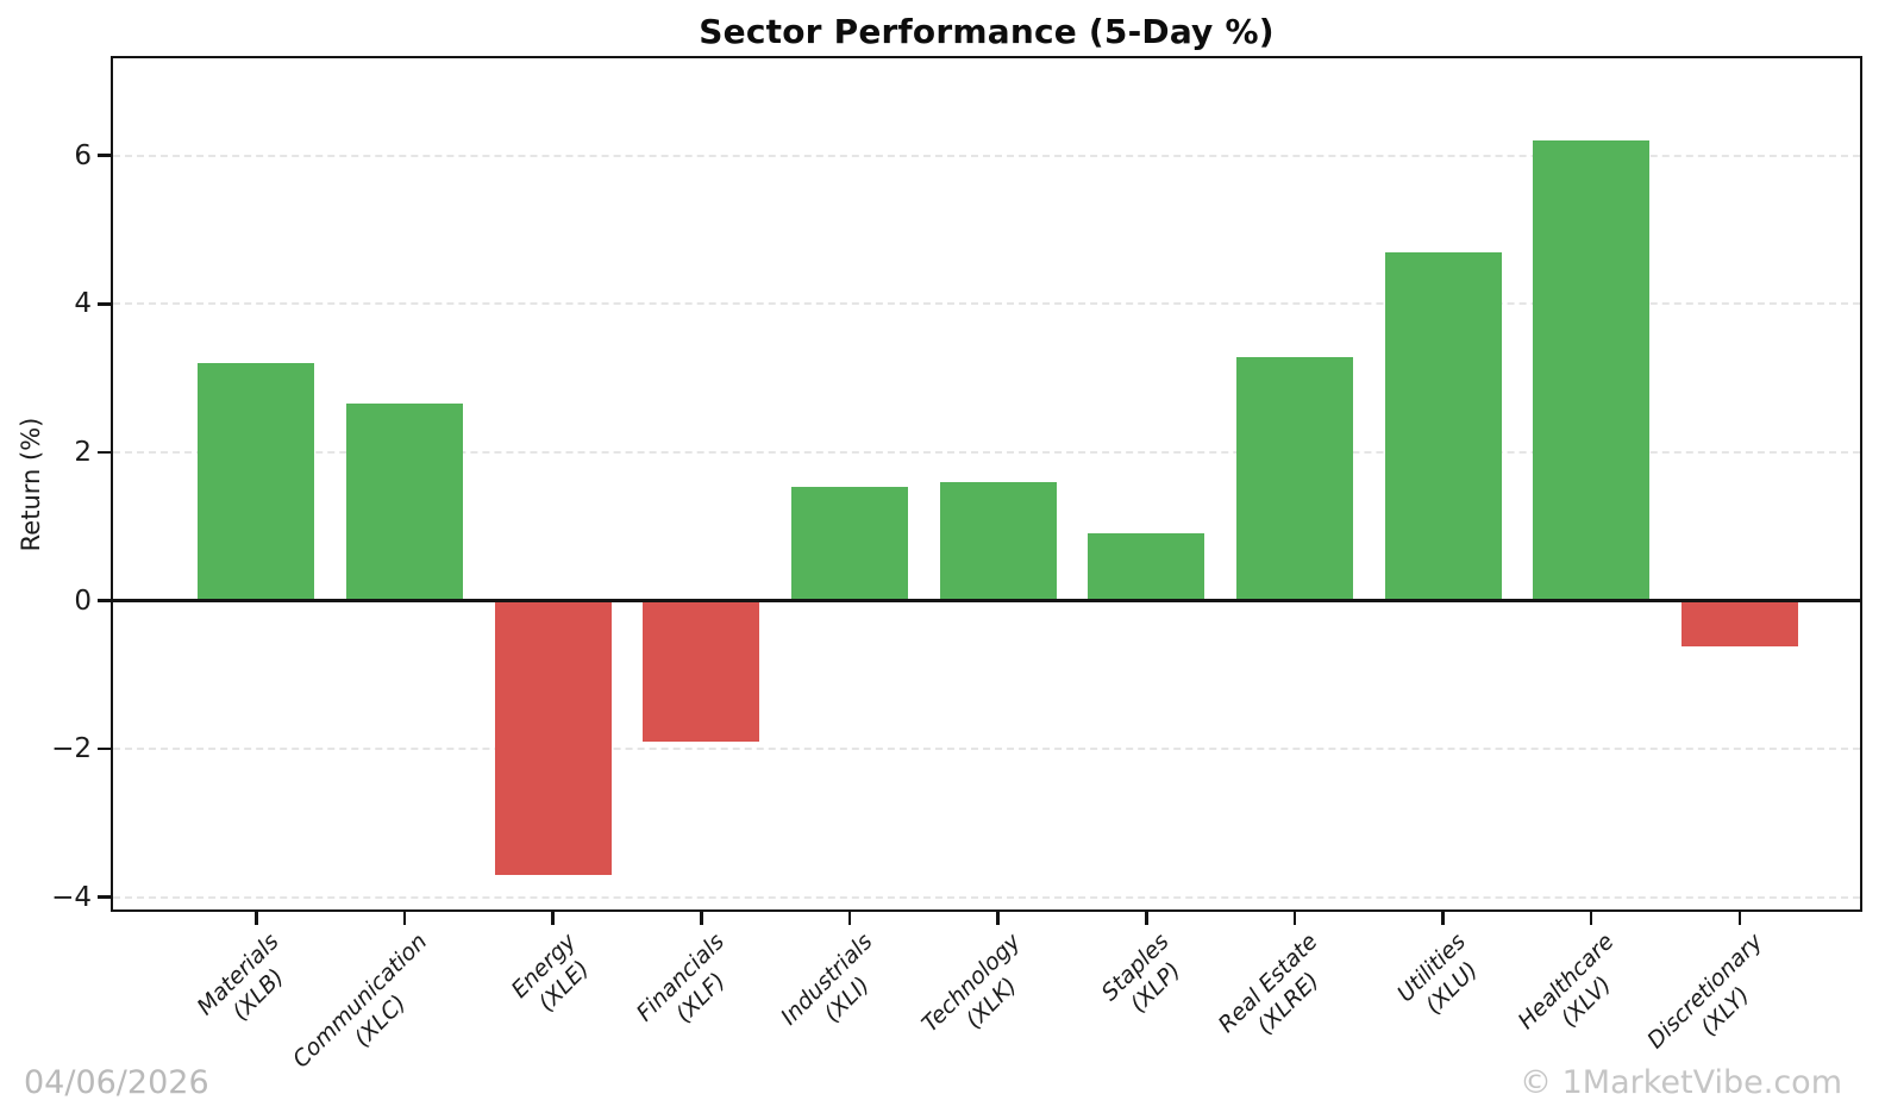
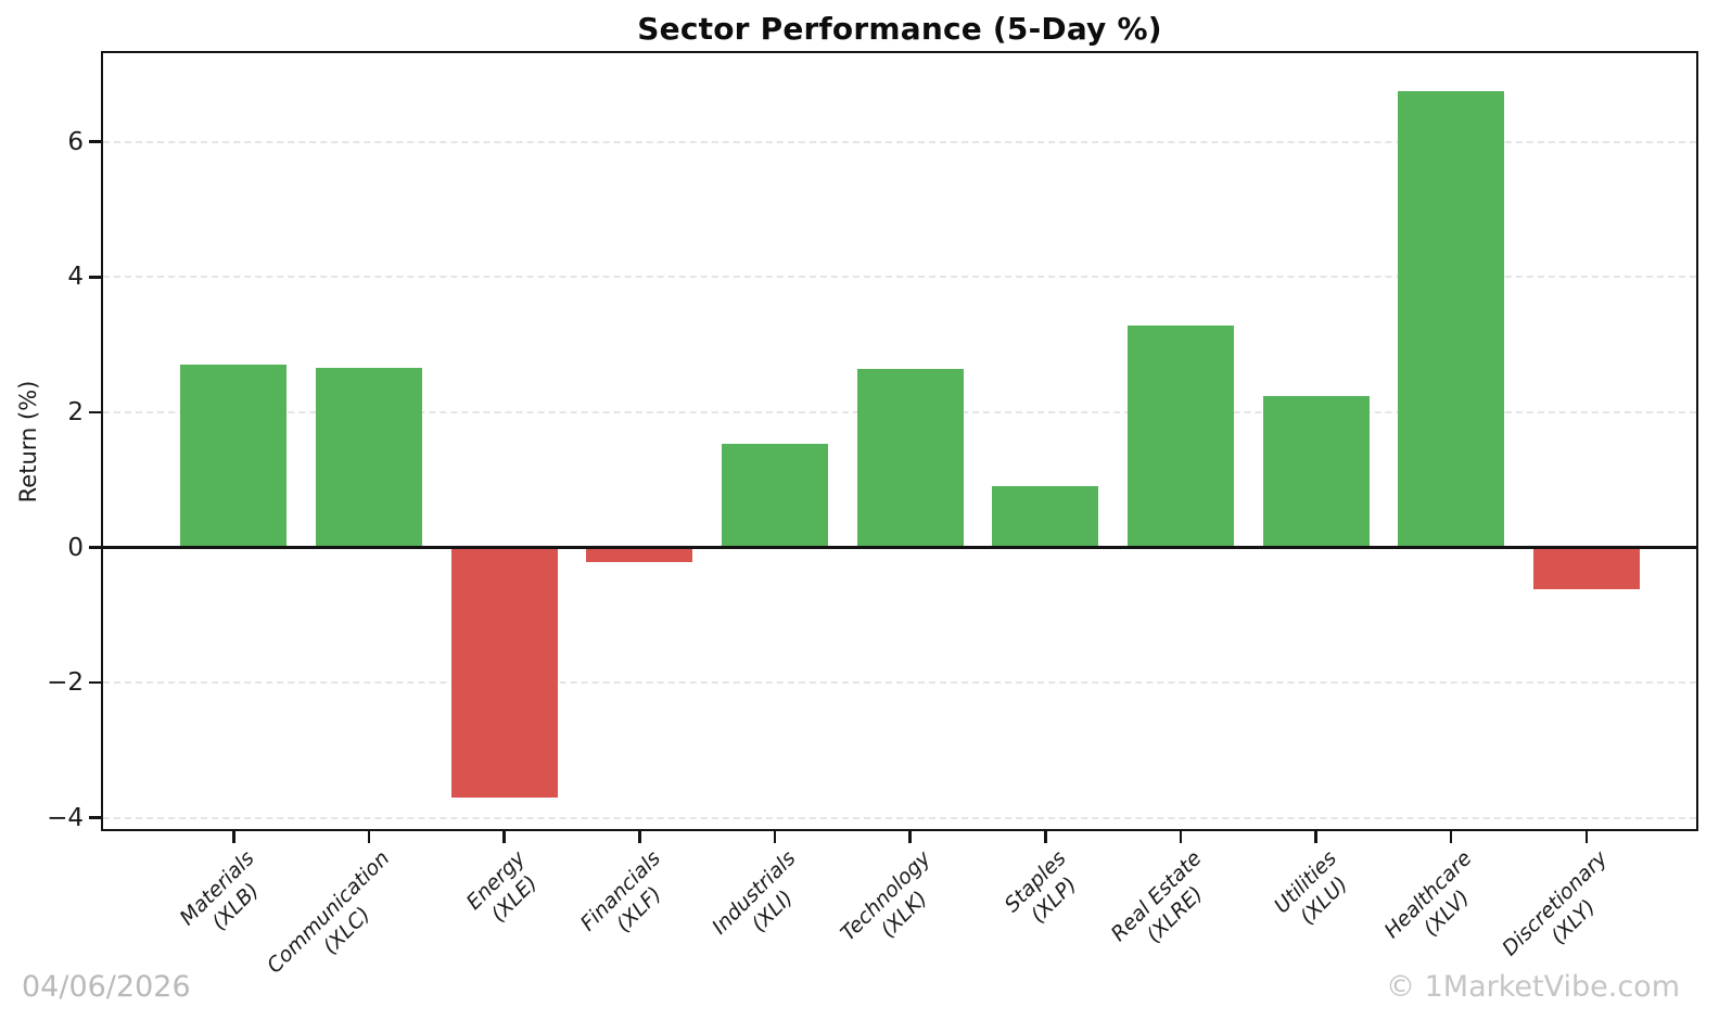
Materials: 3.2 -> 2.7
Financials: -1.9 -> -0.2
Technology: 1.6 -> 2.6
Utilities: 4.7 -> 2.2
Healthcare: 6.2 -> 6.8
